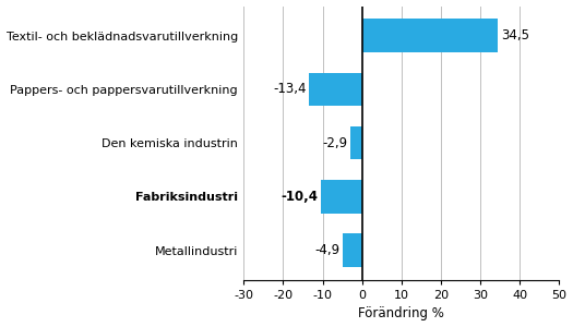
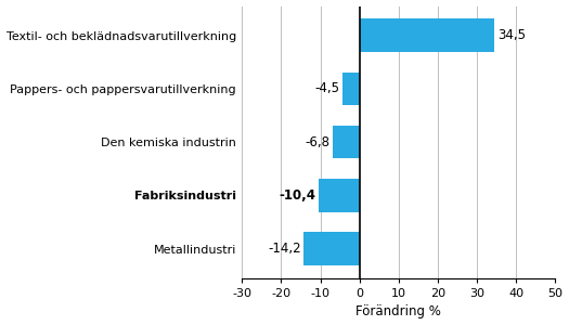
Pappers- och pappersvarutillverkning: -13,4 -> -4,5
Den kemiska industrin: -2,9 -> -6,8
Metallindustri: -4,9 -> -14,2
